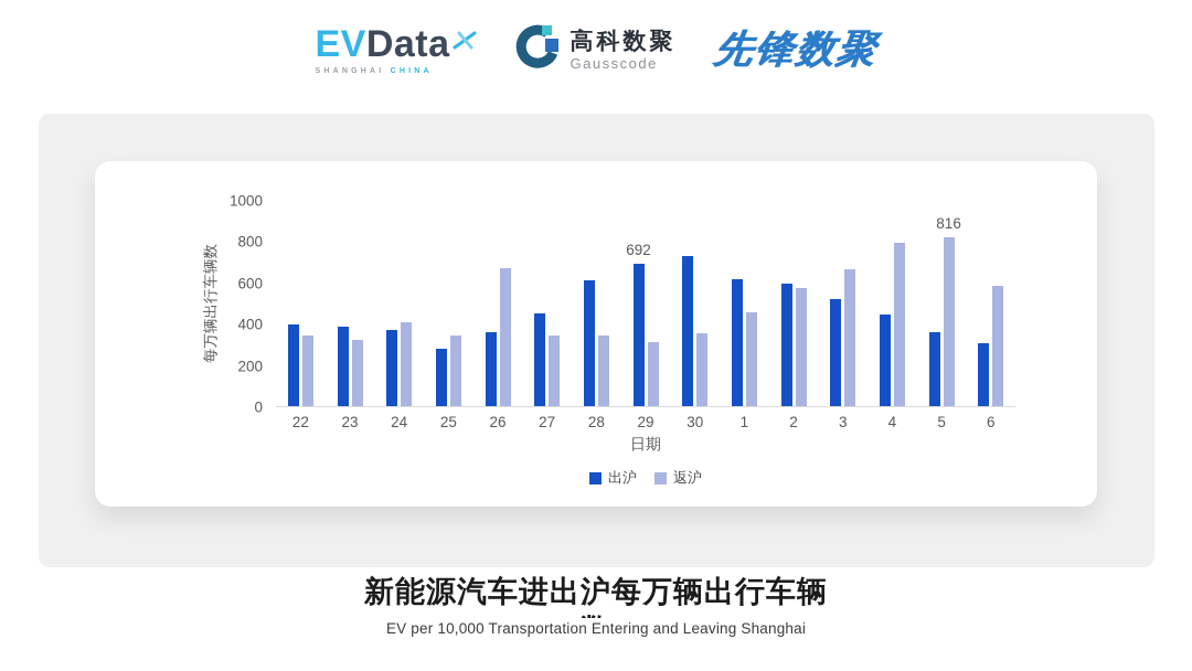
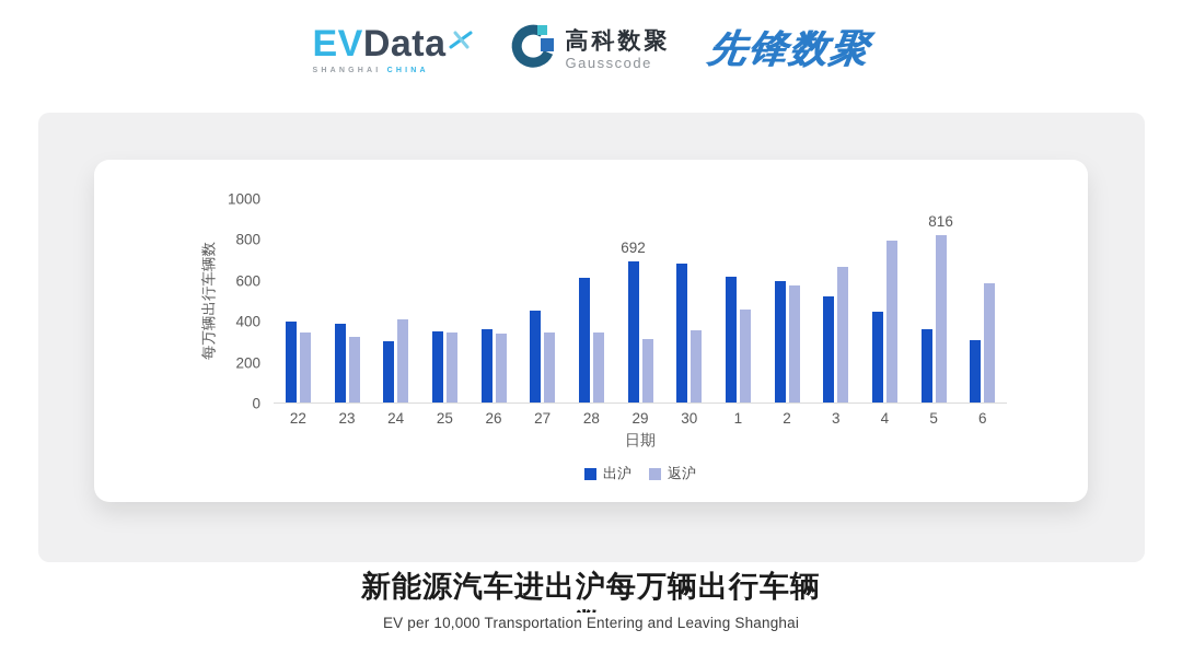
出沪/24: 370 -> 300
出沪/25: 280 -> 350
返沪/26: 670 -> 340
出沪/30: 730 -> 680
